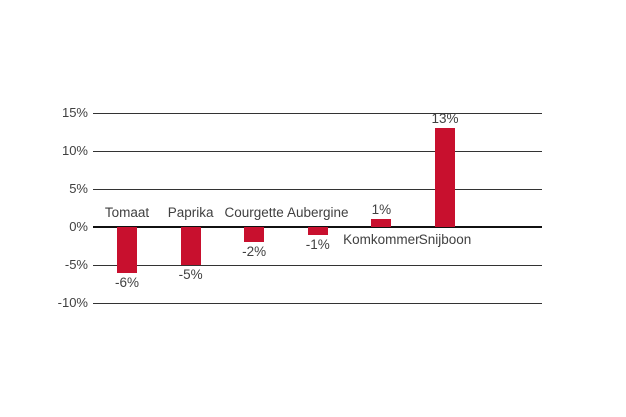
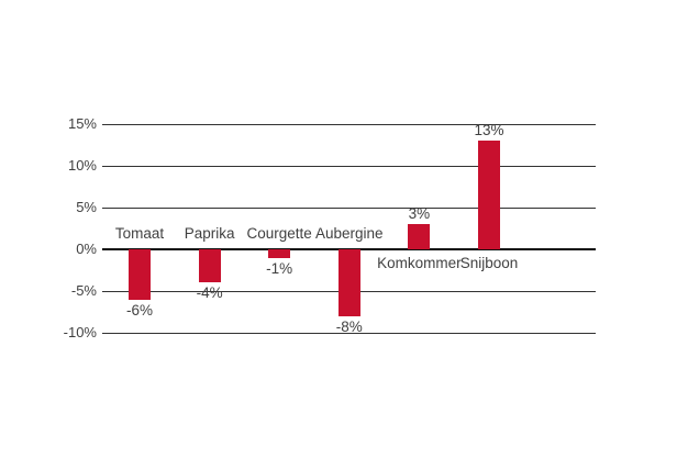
Paprika: -5% -> -4%
Courgette: -2% -> -1%
Aubergine: -1% -> -8%
Komkommer: 1% -> 3%
